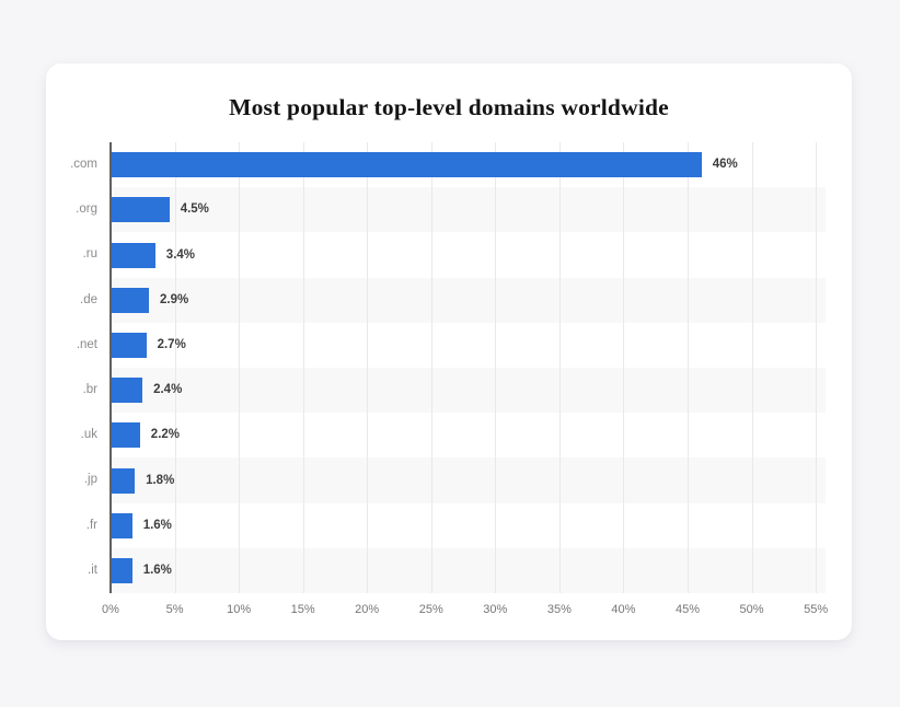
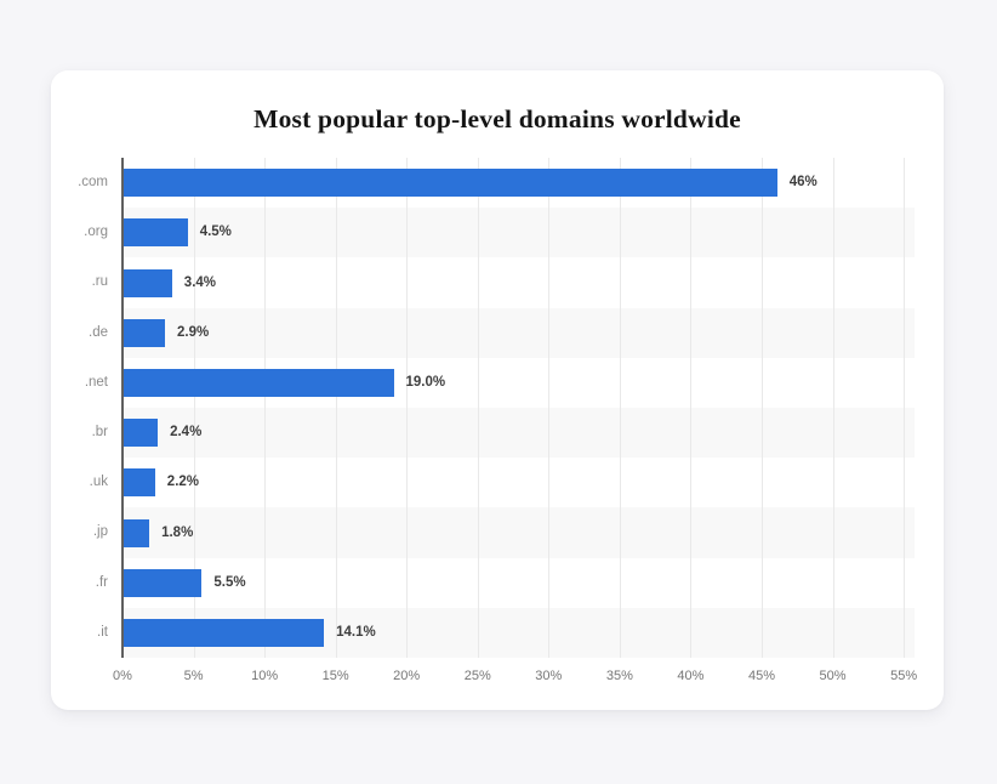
.net: 2.7% -> 19.0%
.fr: 1.6% -> 5.5%
.it: 1.6% -> 14.1%
